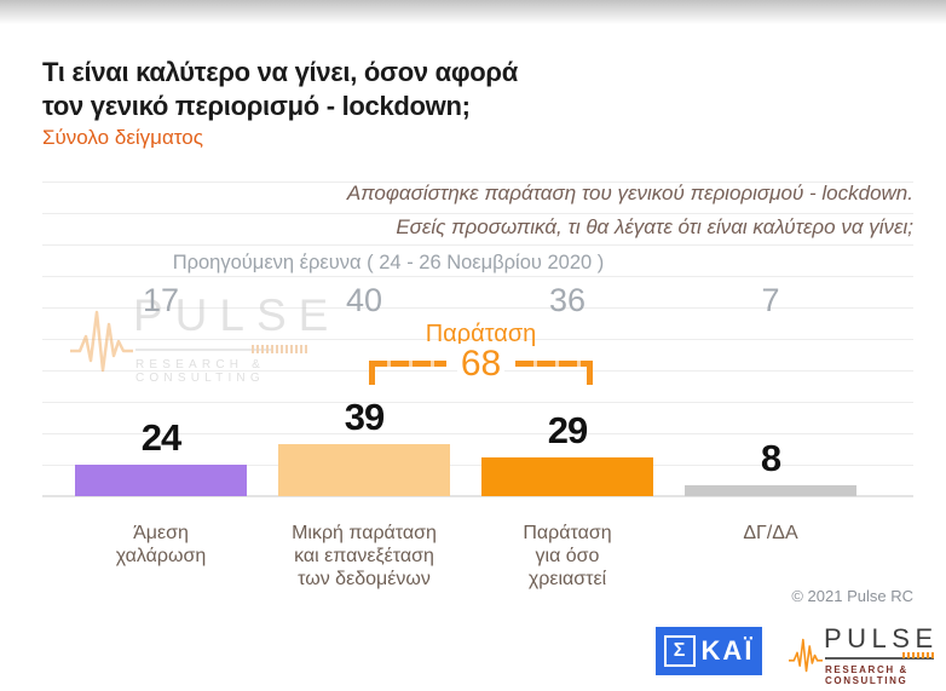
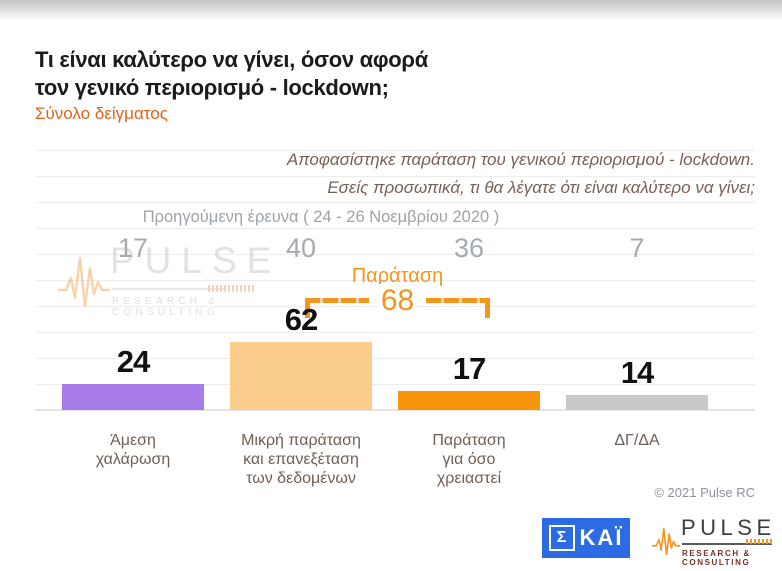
Μικρή παράταση και επανεξέταση των δεδομένων: 39 -> 62
Παράταση για όσο χρειαστεί: 29 -> 17
ΔΓ/ΔΑ: 8 -> 14
